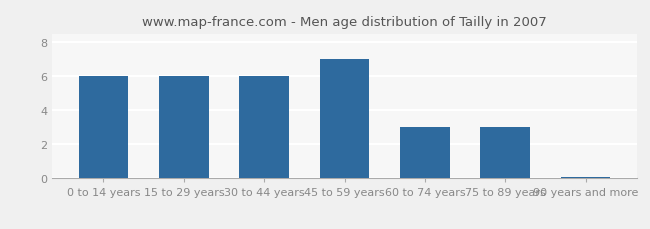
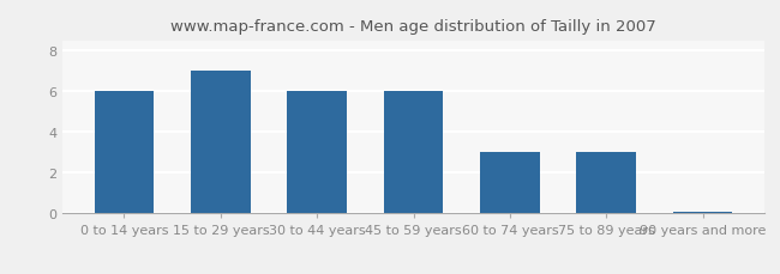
15 to 29 years: 6.0 -> 7.0
45 to 59 years: 7.0 -> 6.0
